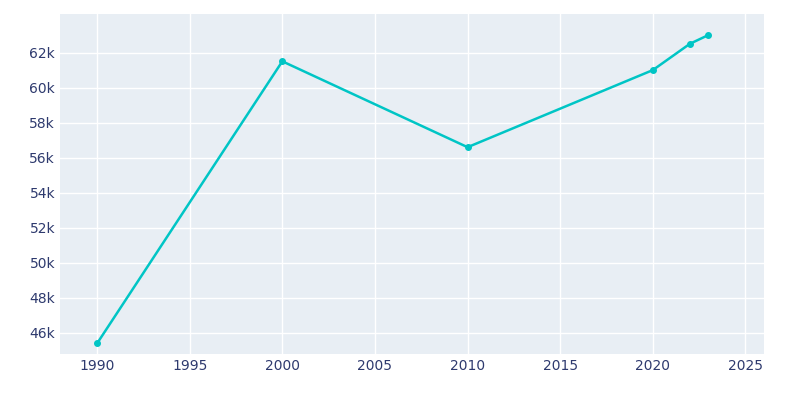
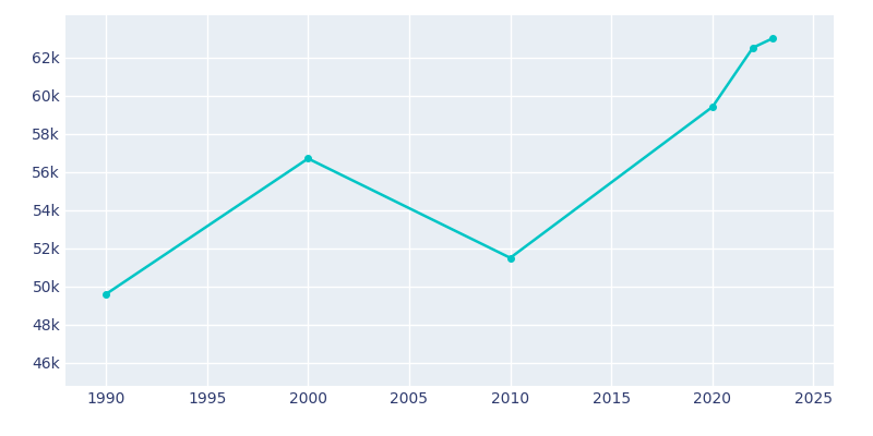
1990: 45.4k -> 49.6k
2000: 61.5k -> 56.7k
2010: 56.6k -> 51.5k
2020: 61.0k -> 59.4k
